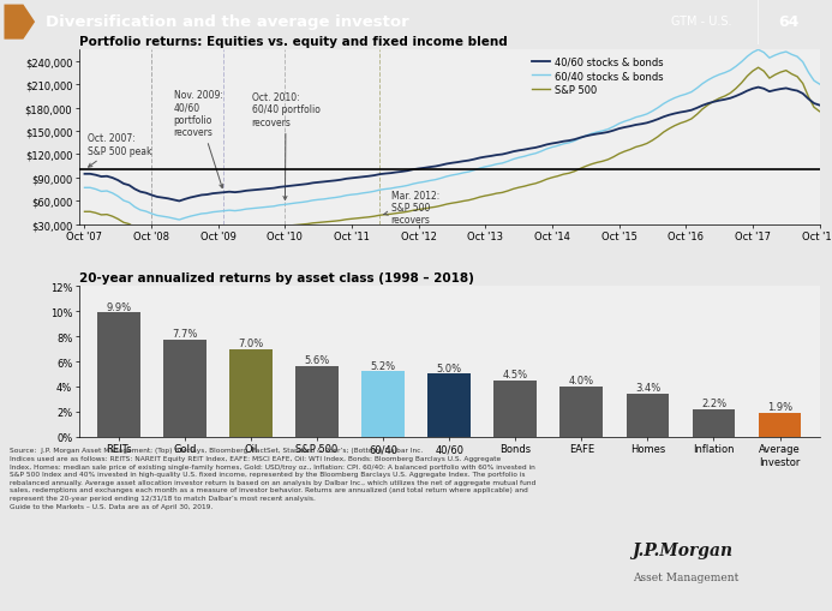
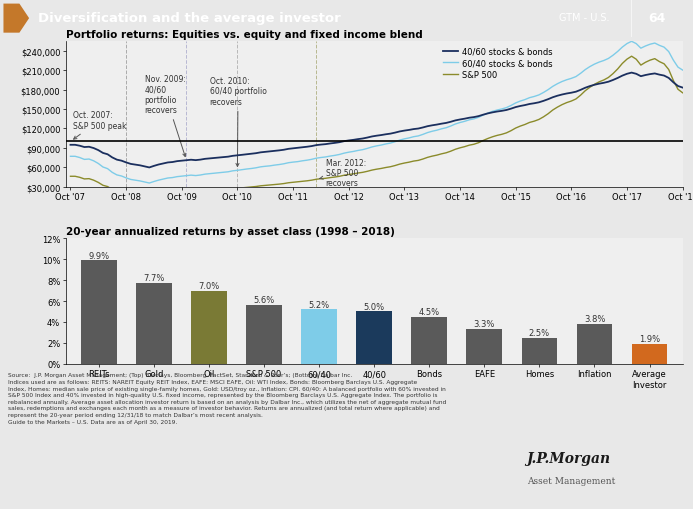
20-year annualized returns by asset class (1998 – 2018)/EAFE: 4.0% -> 3.3%
20-year annualized returns by asset class (1998 – 2018)/Homes: 3.4% -> 2.5%
20-year annualized returns by asset class (1998 – 2018)/Inflation: 2.2% -> 3.8%
